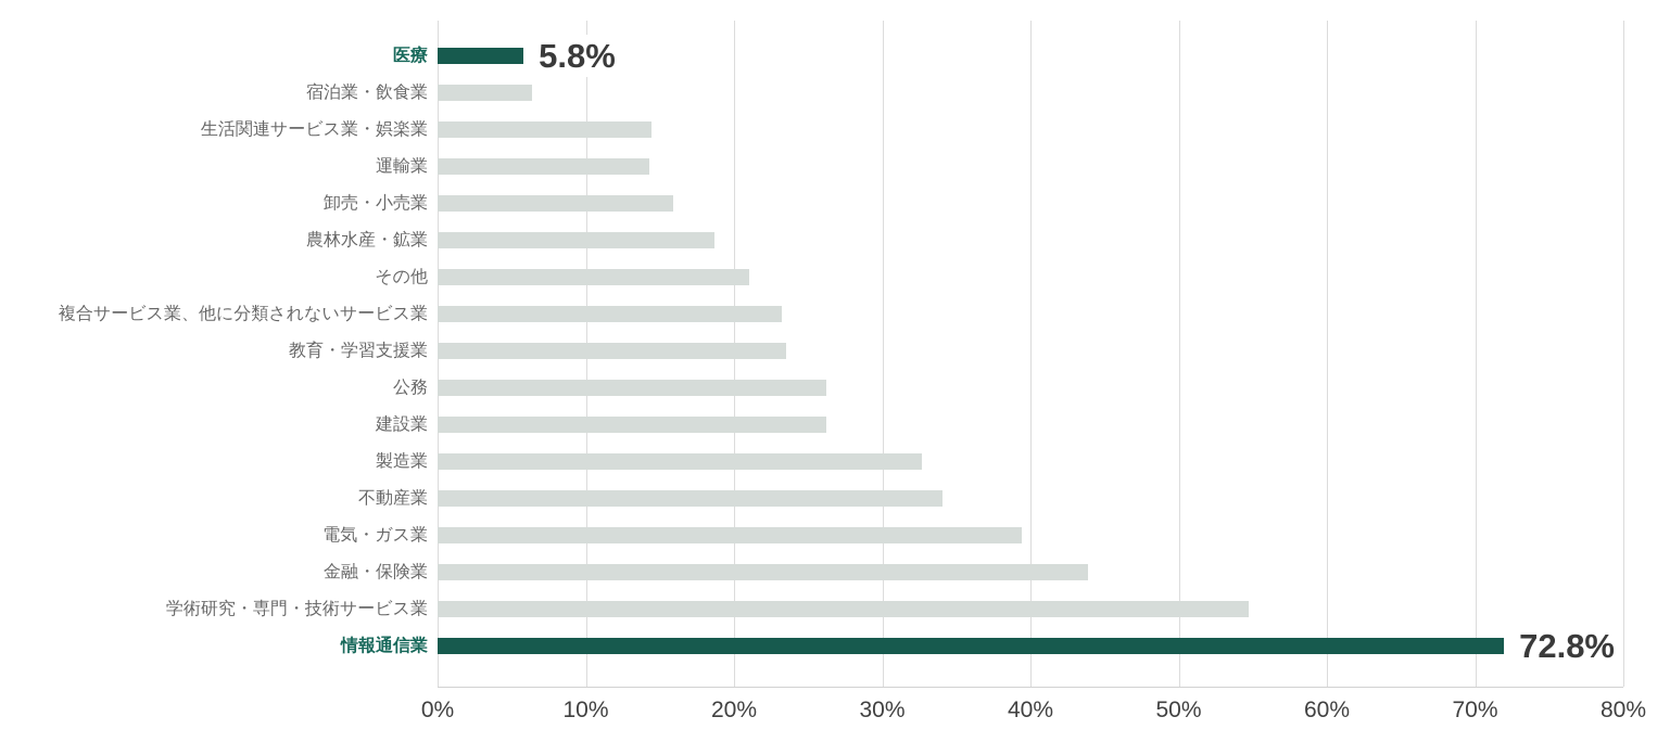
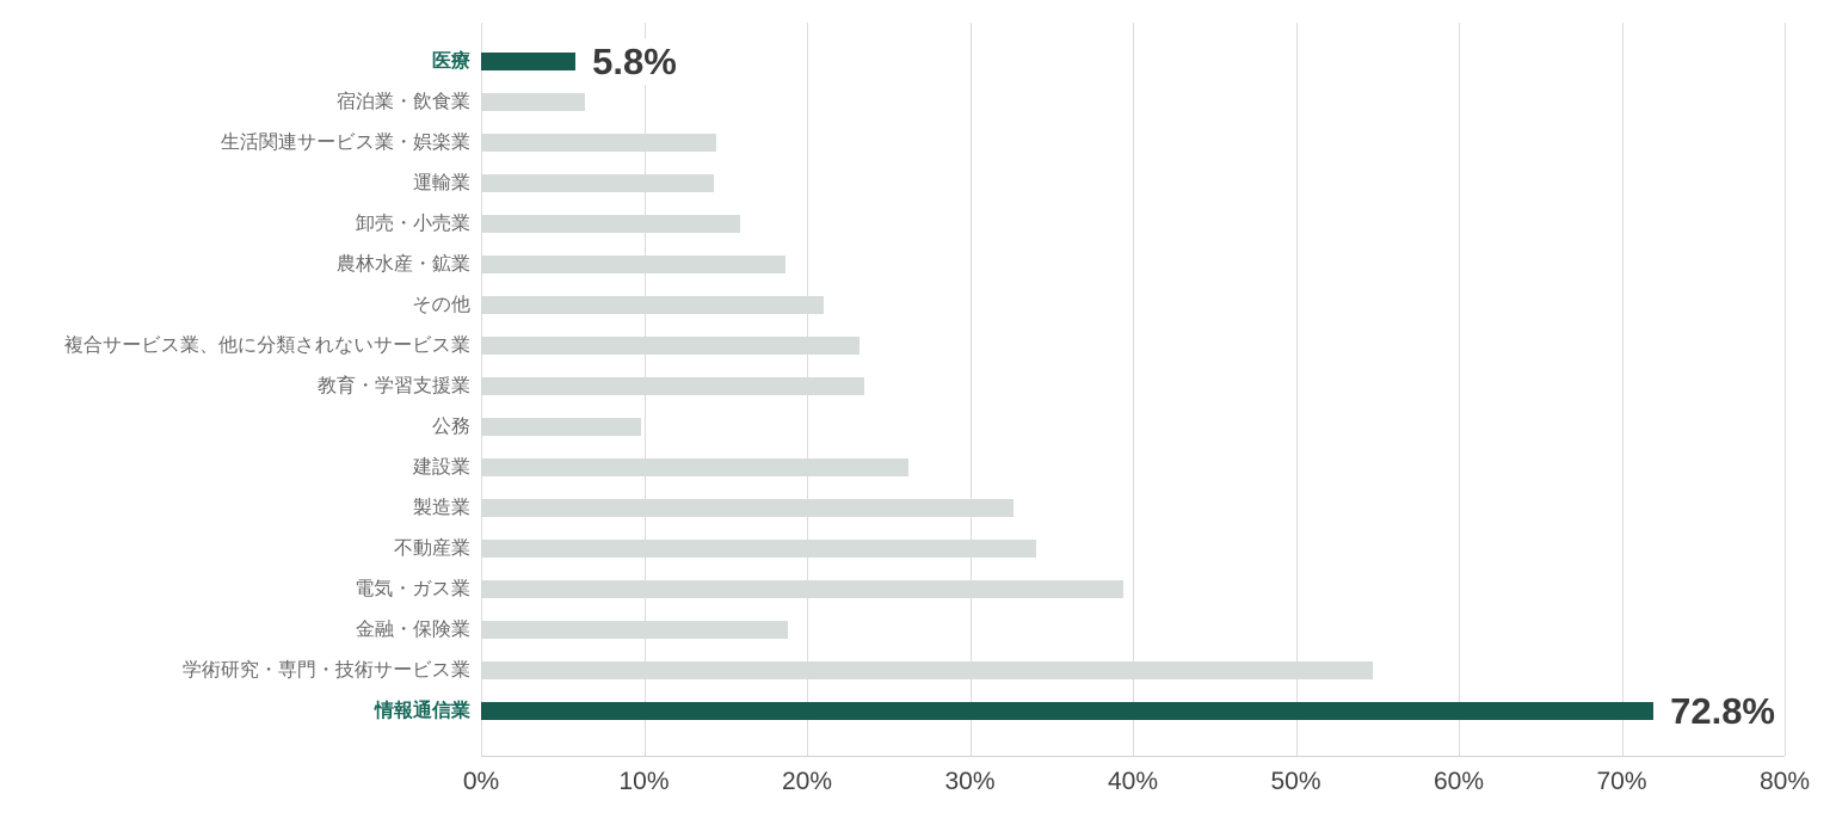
公務: 26.2% -> 9.8%
金融・保険業: 43.9% -> 18.8%
